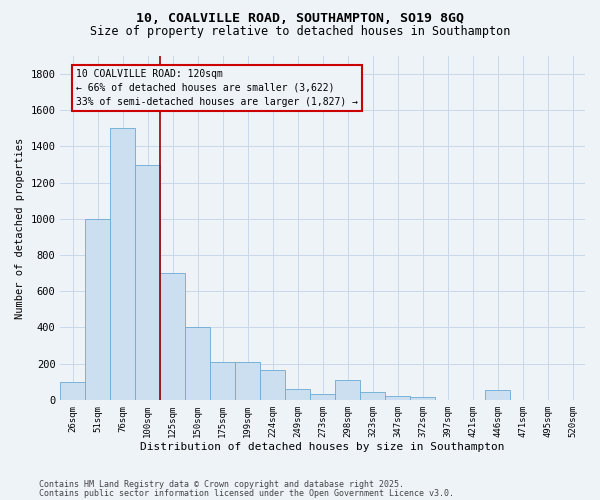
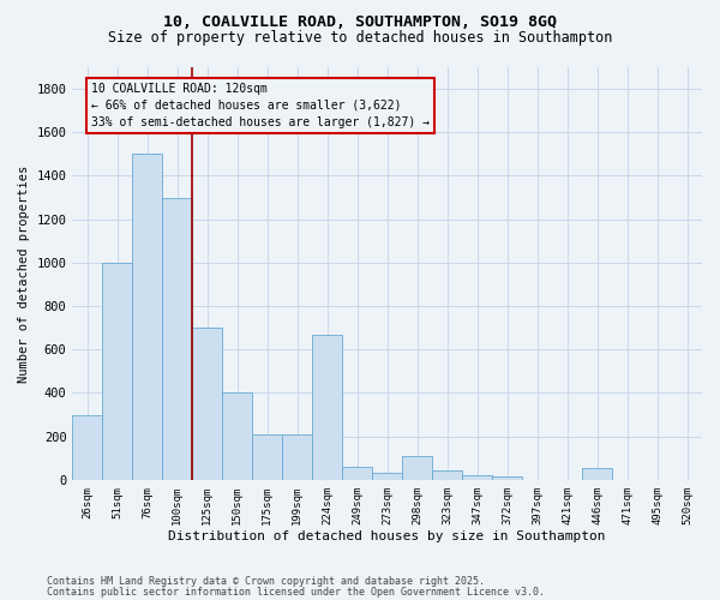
26sqm: 100 -> 300
224sqm: 160 -> 670
